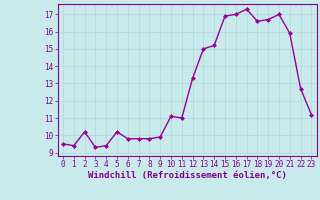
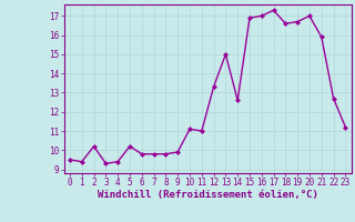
14: 15.2 -> 12.6
